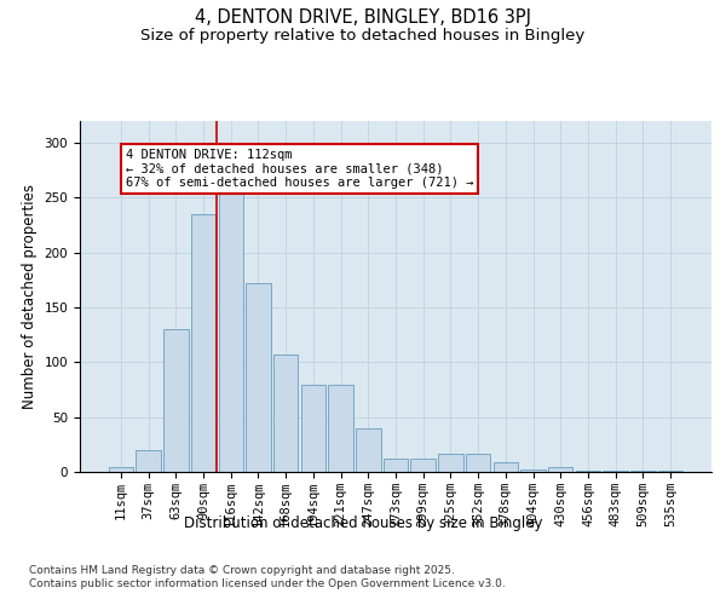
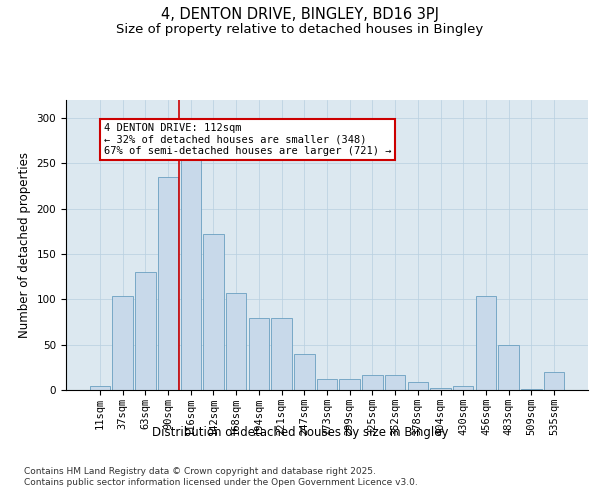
37sqm: 20 -> 104
456sqm: 1 -> 104
483sqm: 1 -> 50
535sqm: 1 -> 20
